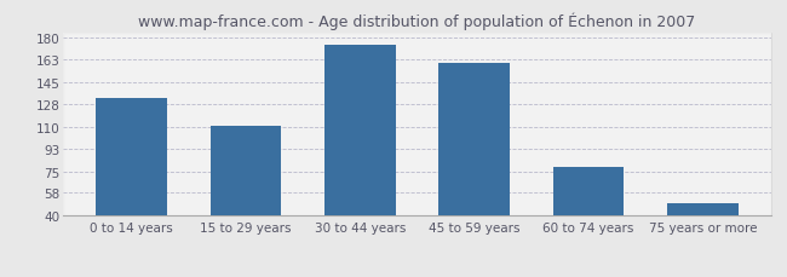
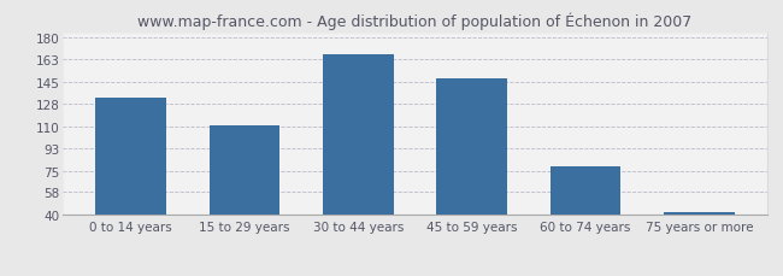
30 to 44 years: 174 -> 167
45 to 59 years: 160 -> 148
75 years or more: 50 -> 42
